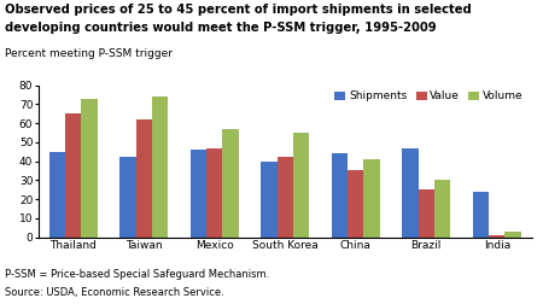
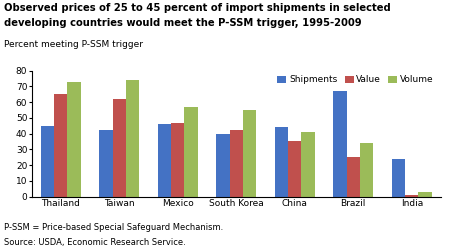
Shipments/Brazil: 47 -> 67
Volume/Brazil: 30 -> 34
